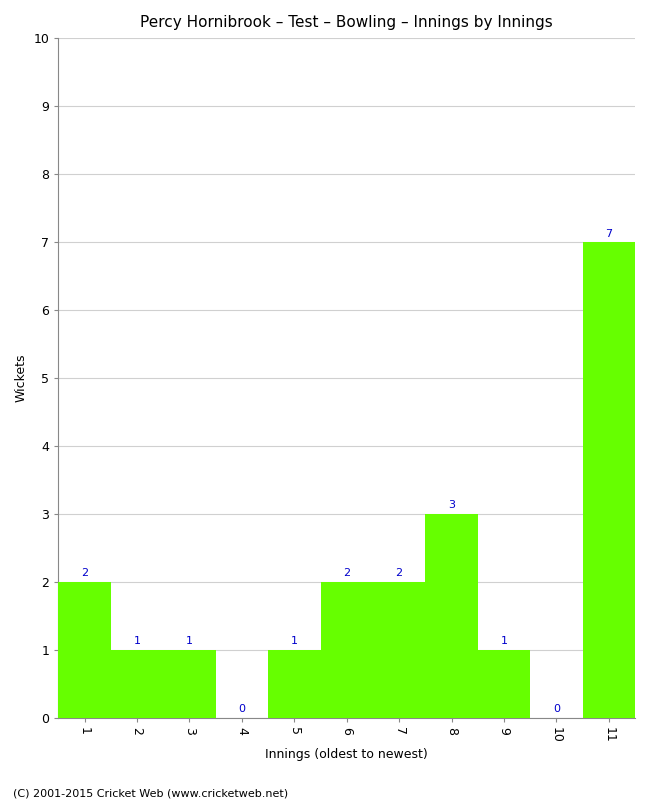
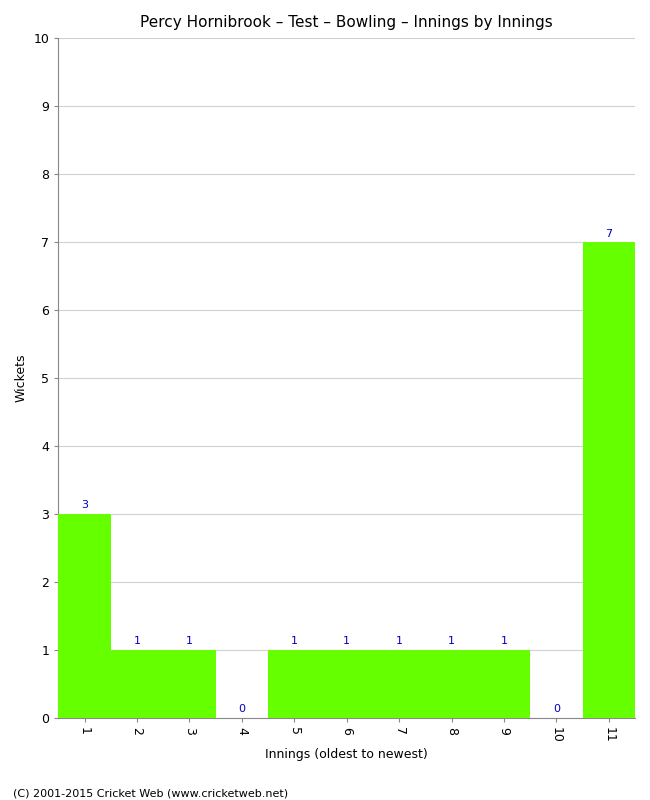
1: 2 -> 3
6: 2 -> 1
7: 2 -> 1
8: 3 -> 1
